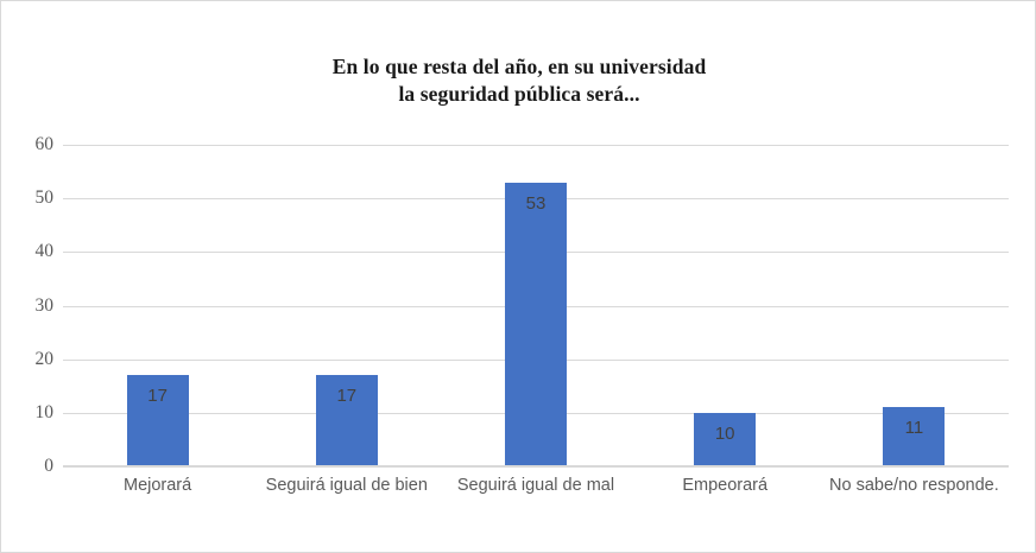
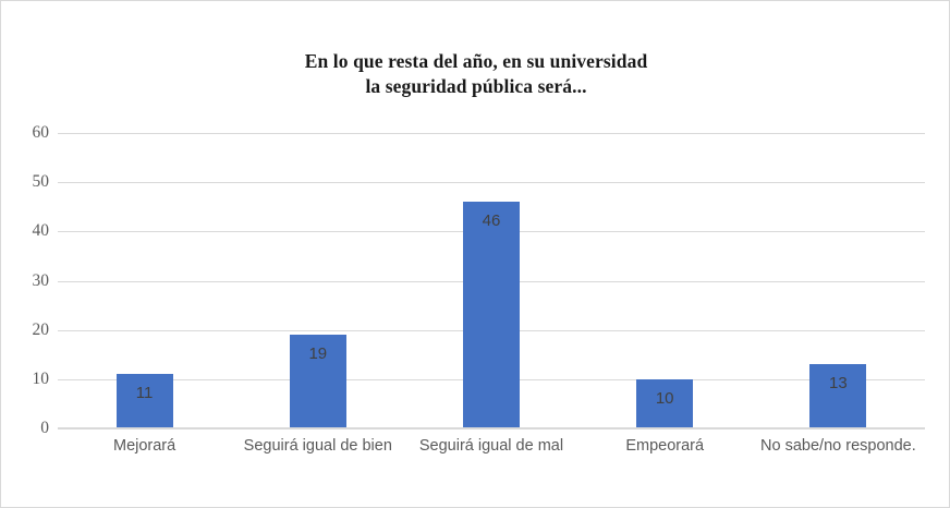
Mejorará: 17 -> 11
Seguirá igual de bien: 17 -> 19
Seguirá igual de mal: 53 -> 46
No sabe/no responde.: 11 -> 13
